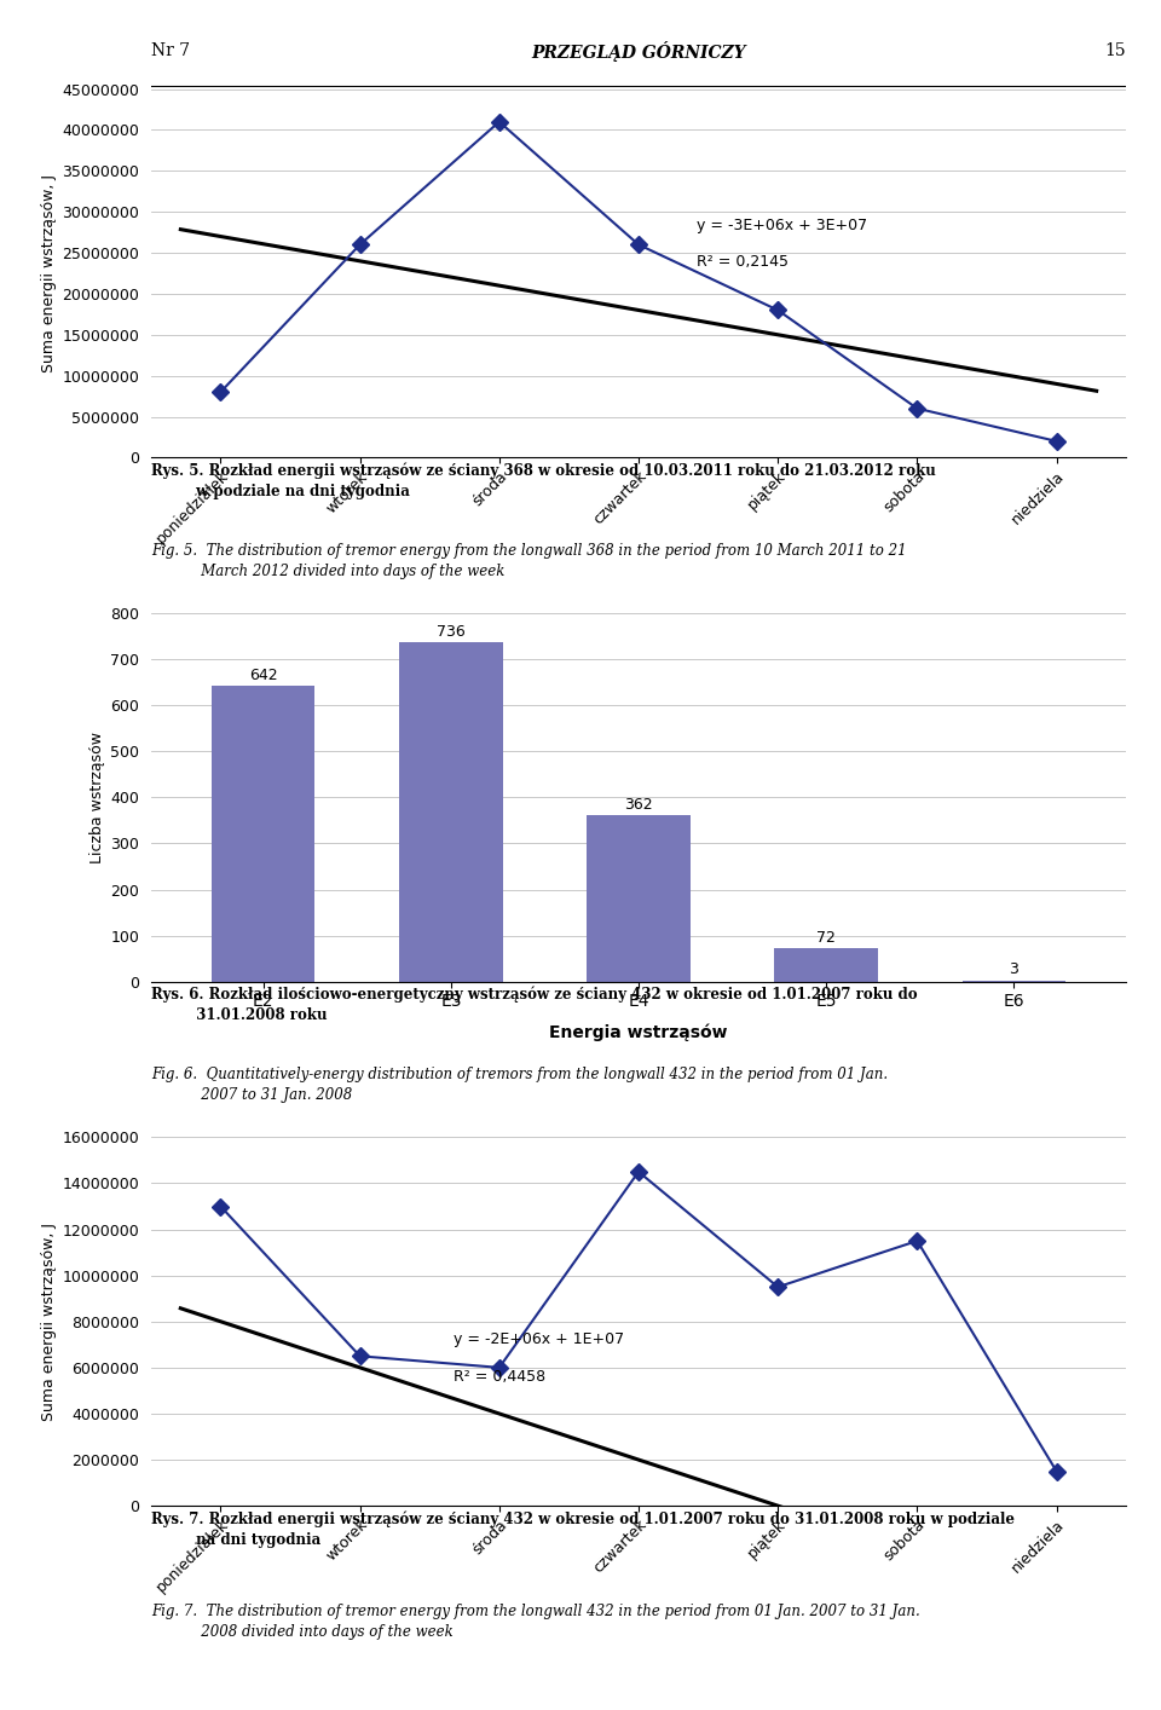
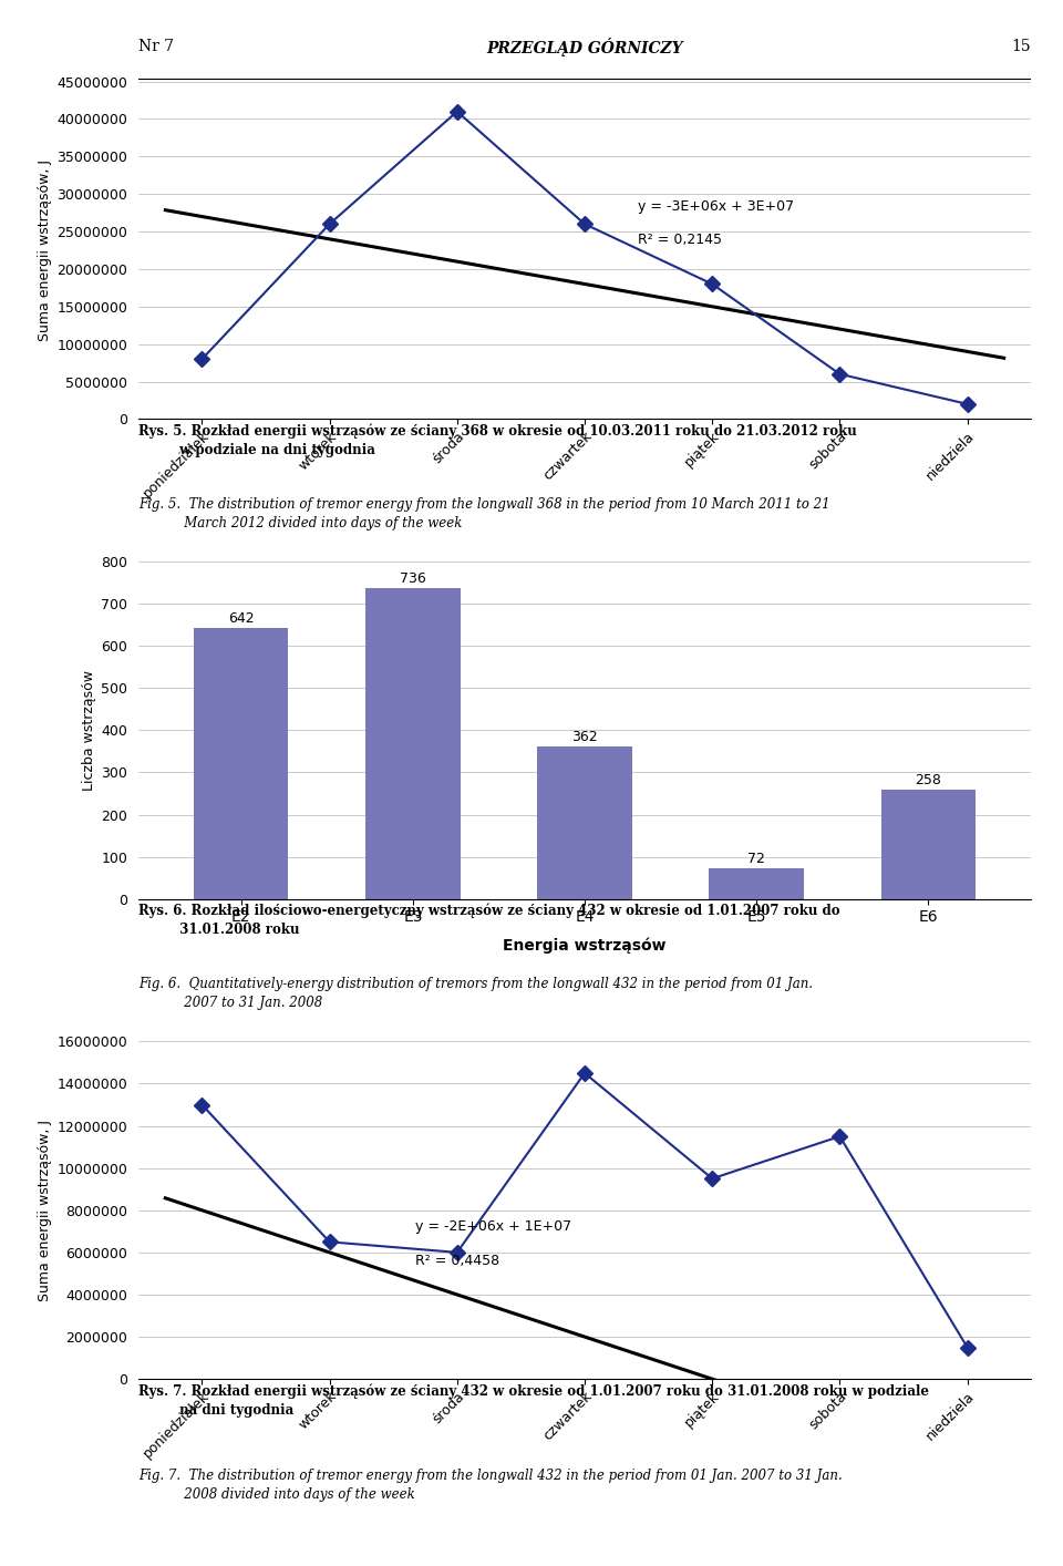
E6: 3 -> 258
